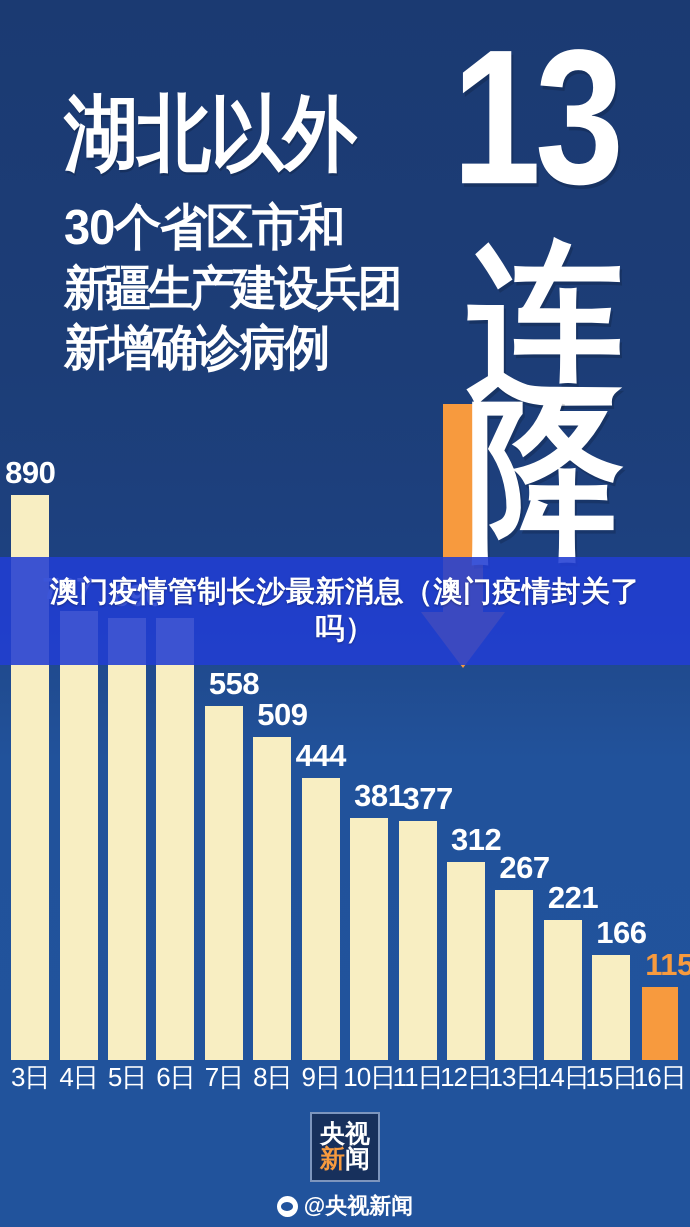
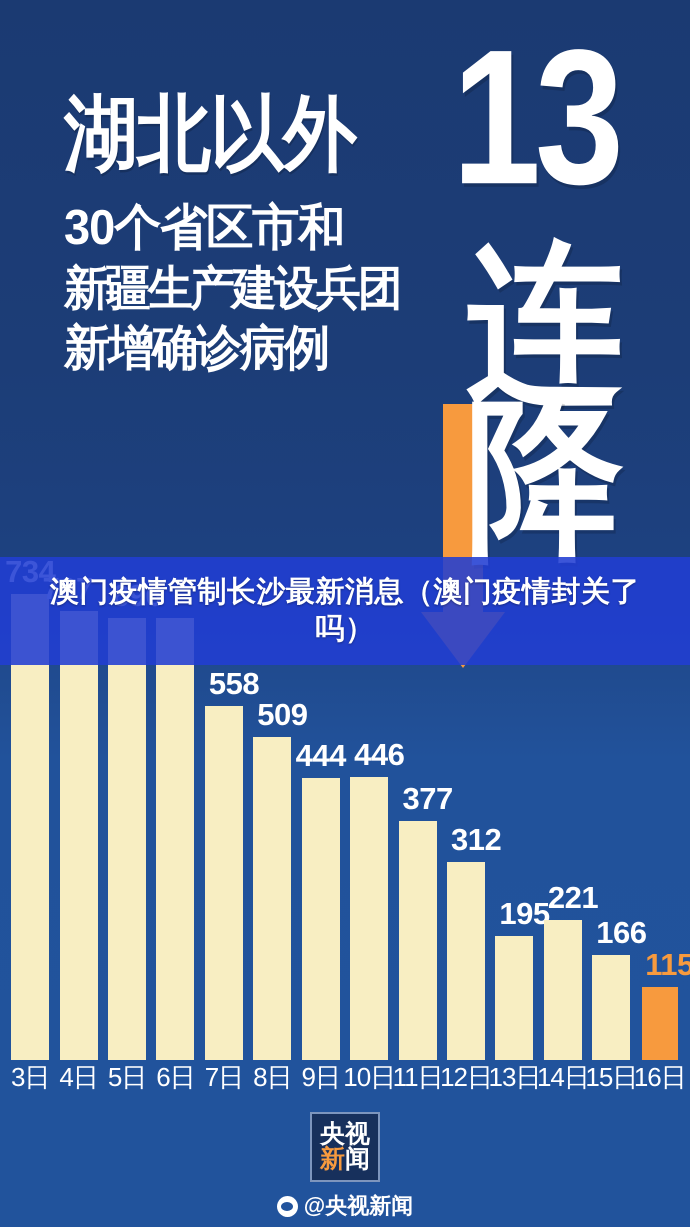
3日: 890 -> 734
10日: 381 -> 446
13日: 267 -> 195
